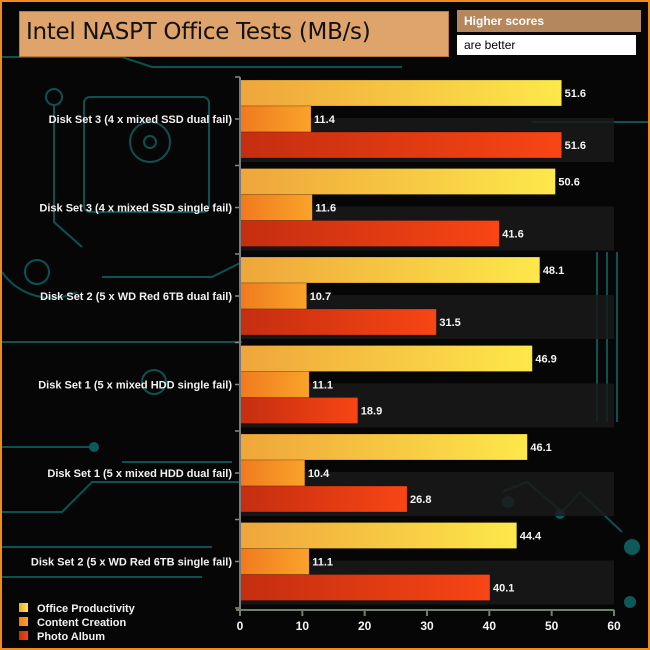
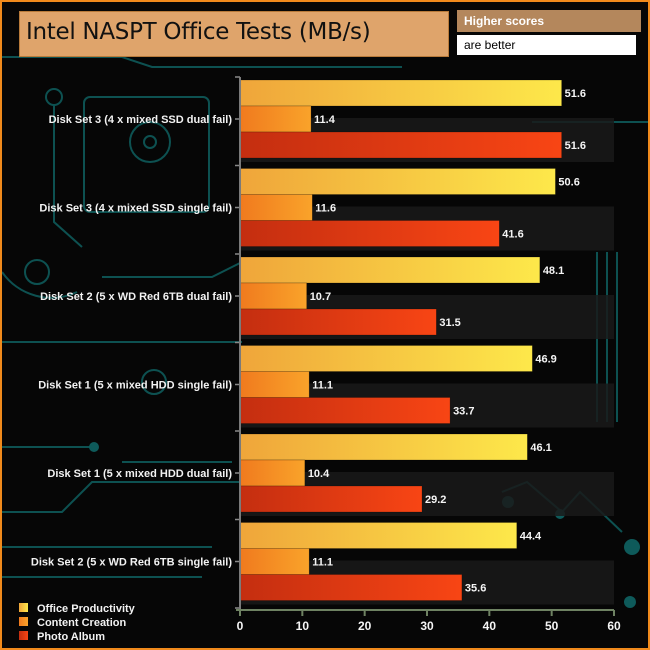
Photo Album/Disk Set 1 (5 x mixed HDD single fail): 18.9 -> 33.7
Photo Album/Disk Set 1 (5 x mixed HDD dual fail): 26.8 -> 29.2
Photo Album/Disk Set 2 (5 x WD Red 6TB single fail): 40.1 -> 35.6
